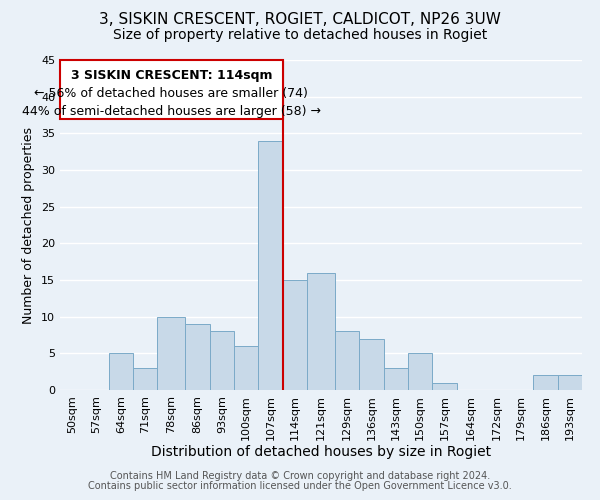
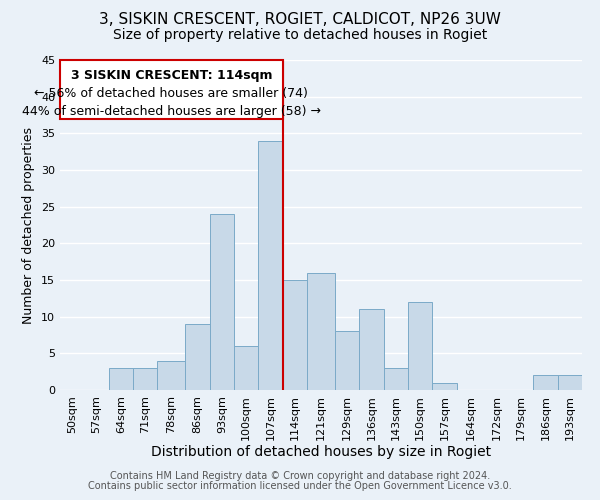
64sqm: 5 -> 3
78sqm: 10 -> 4
93sqm: 8 -> 24
136sqm: 7 -> 11
150sqm: 5 -> 12
